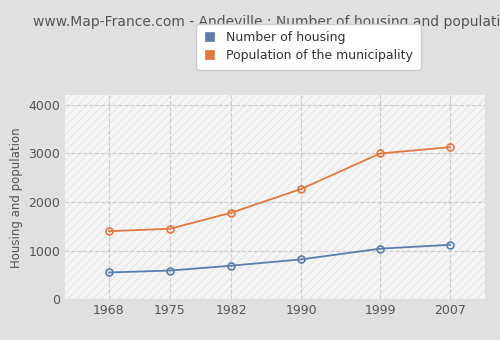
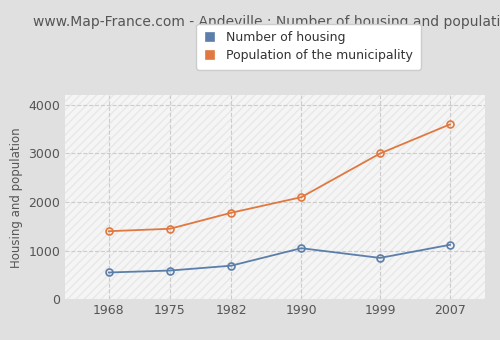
Number of housing/1990: 820 -> 1050
Population of the municipality/1990: 2270 -> 2100
Number of housing/1999: 1040 -> 850
Population of the municipality/2007: 3130 -> 3600
